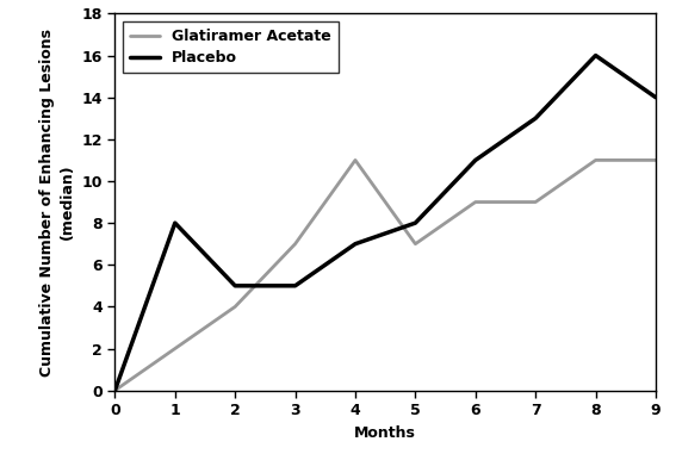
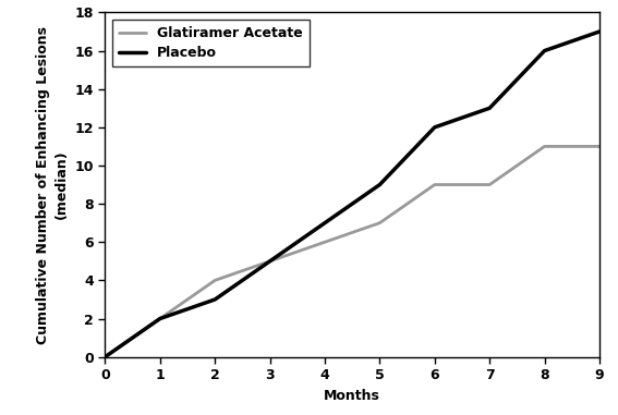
Placebo/1: 8 -> 2
Placebo/2: 5 -> 3
Glatiramer Acetate/3: 7 -> 5
Glatiramer Acetate/4: 11 -> 6
Placebo/5: 8 -> 9
Placebo/6: 11 -> 12
Placebo/9: 14 -> 17
